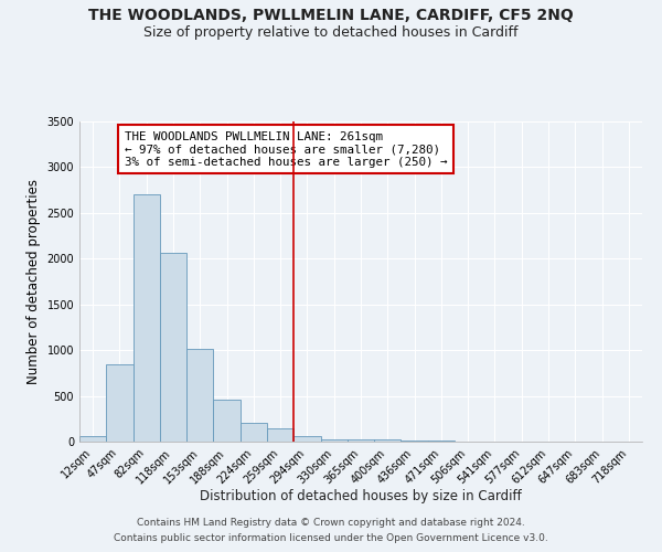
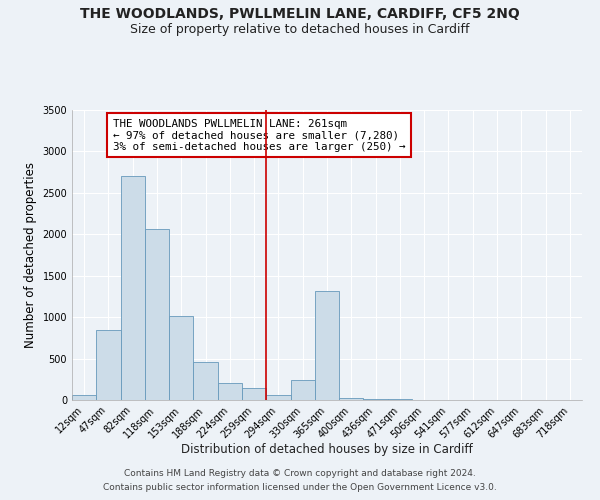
330sqm: 30 -> 240
365sqm: 20 -> 1320
